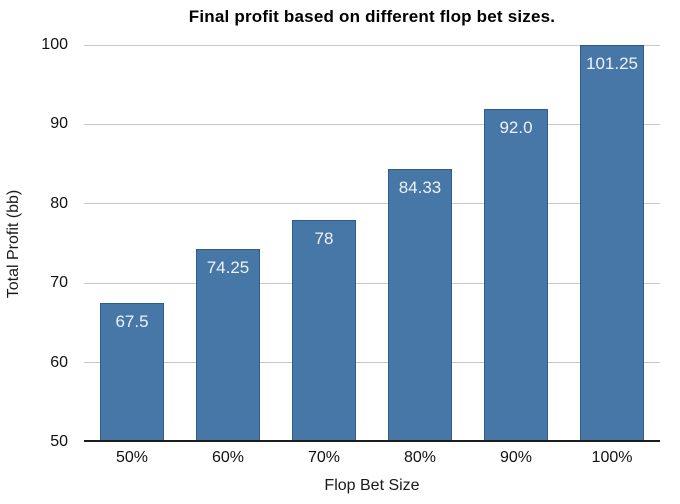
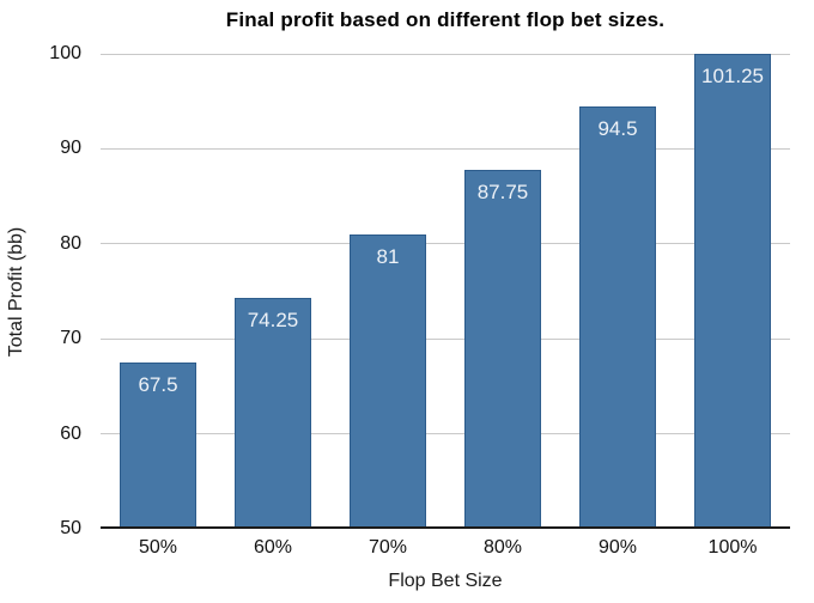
70%: 78 -> 81
80%: 84.33 -> 87.75
90%: 92.0 -> 94.5
